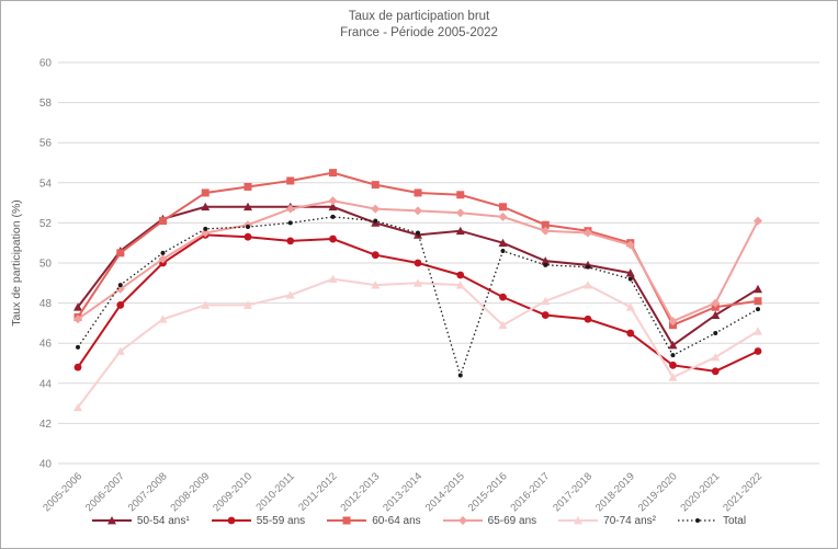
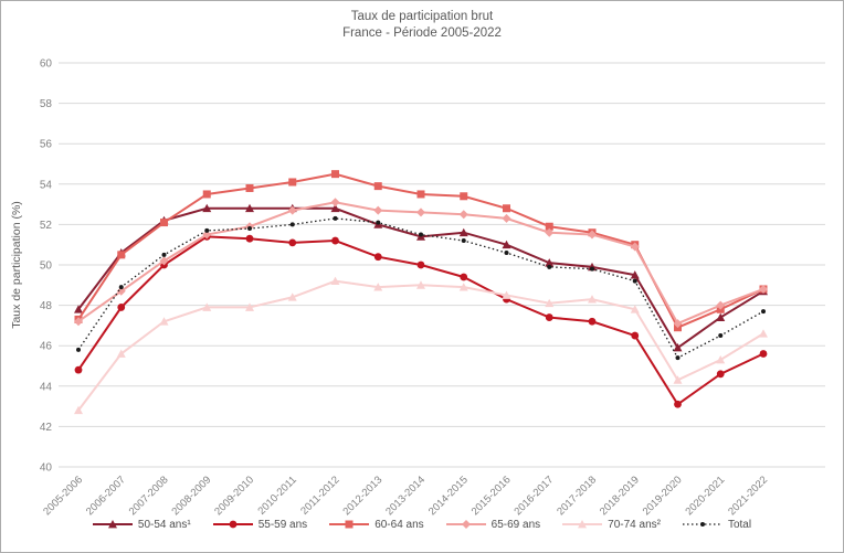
Total/2014-2015: 44.4 -> 51.2
70-74 ans²/2015-2016: 46.9 -> 48.5
70-74 ans²/2017-2018: 48.9 -> 48.3
55-59 ans/2019-2020: 44.9 -> 43.1
60-64 ans/2021-2022: 48.1 -> 48.8
65-69 ans/2021-2022: 52.1 -> 48.8
